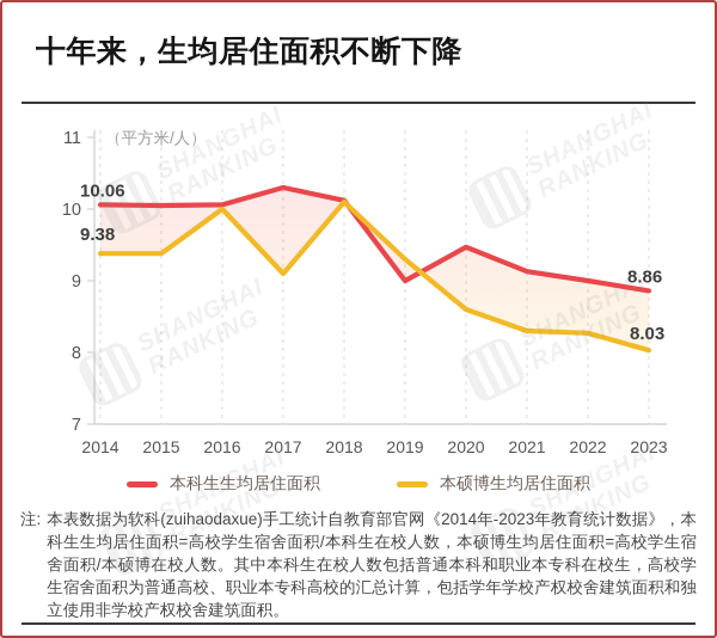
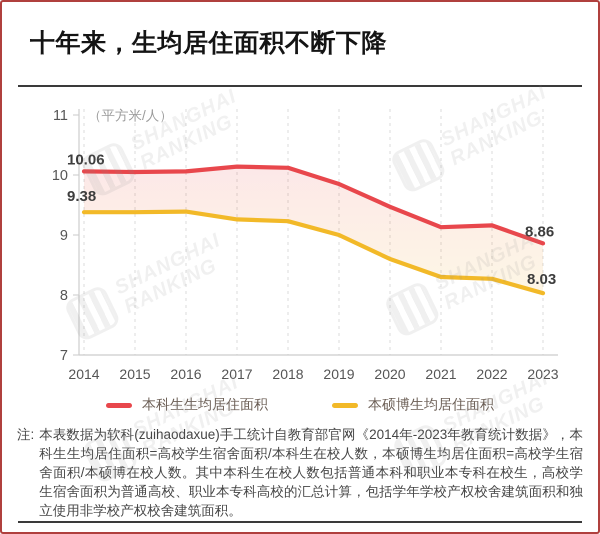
本硕博生均居住面积/2016: 10.0 -> 9.4
本科生生均居住面积/2017: 10.3 -> 10.1
本硕博生均居住面积/2017: 9.1 -> 9.3
本硕博生均居住面积/2018: 10.1 -> 9.2
本科生生均居住面积/2019: 9.0 -> 9.8
本硕博生均居住面积/2019: 9.3 -> 9.0
本科生生均居住面积/2022: 9.0 -> 9.2
